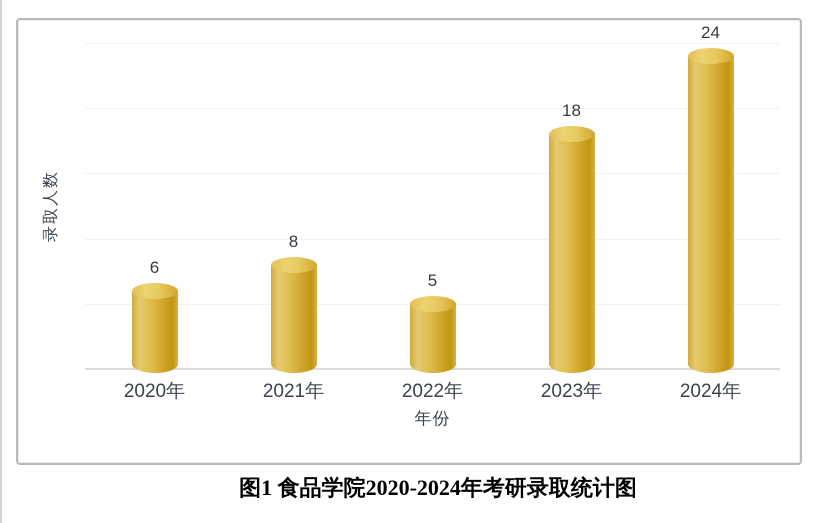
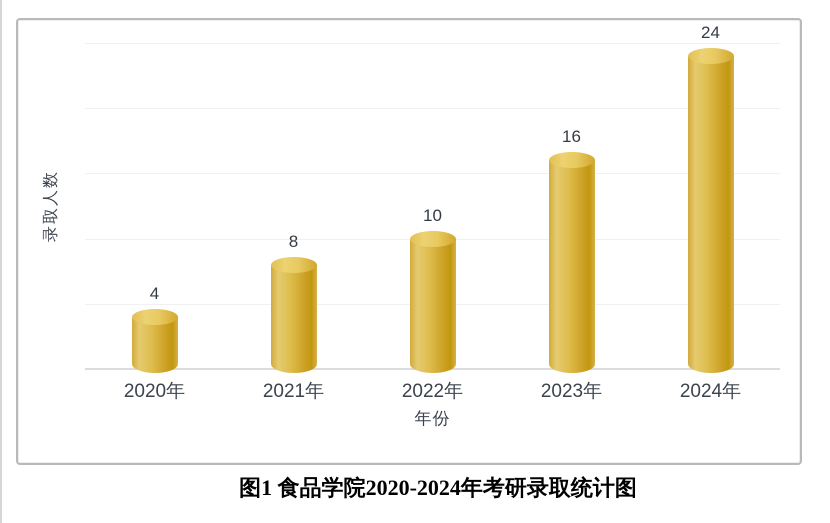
2020年: 6 -> 4
2022年: 5 -> 10
2023年: 18 -> 16
